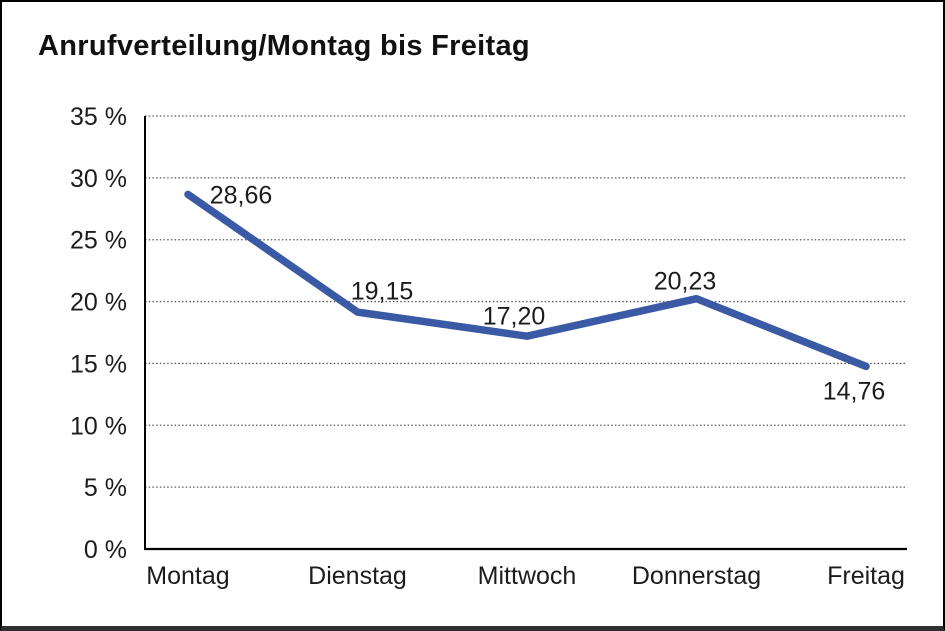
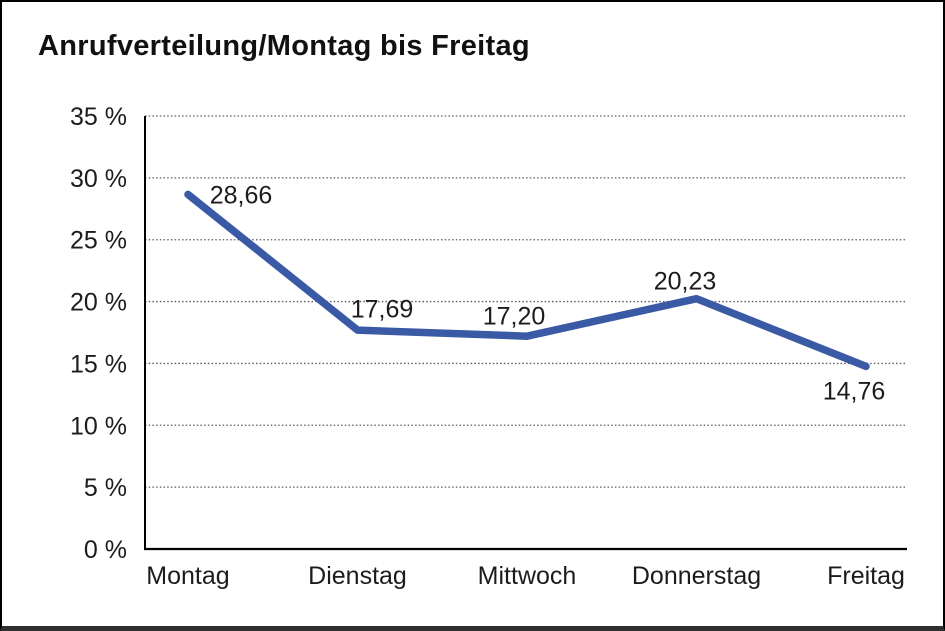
Dienstag: 19,15 -> 17,69
